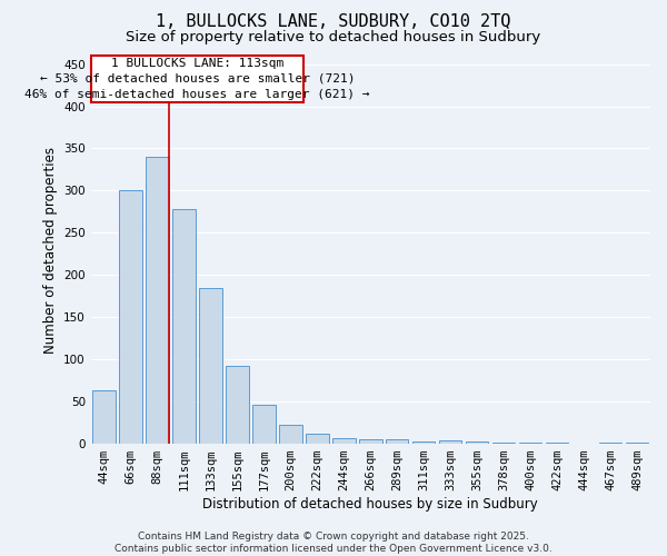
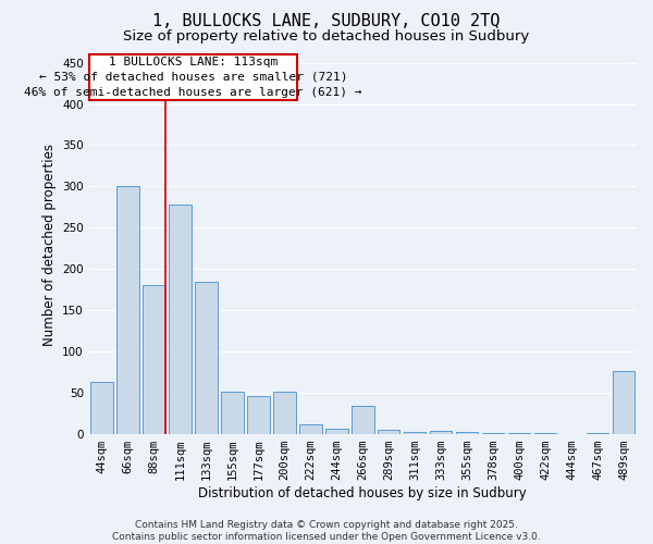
88sqm: 340 -> 180
155sqm: 93 -> 52
200sqm: 22 -> 52
266sqm: 6 -> 34
489sqm: 2 -> 76
